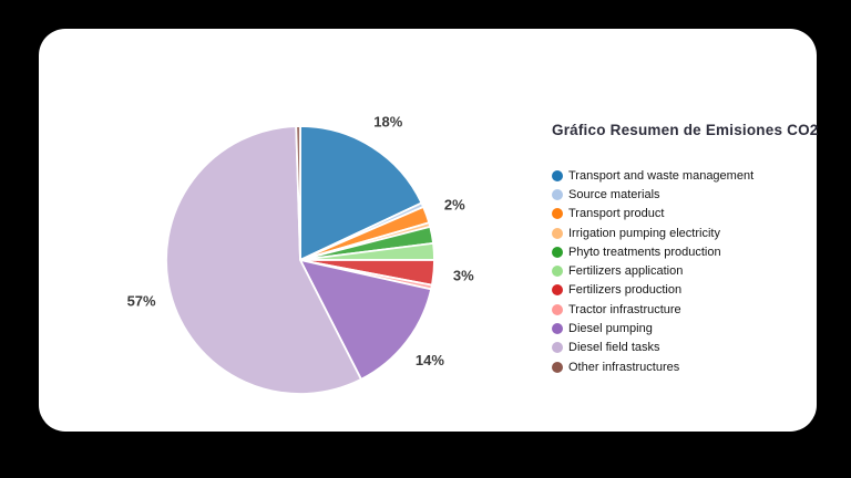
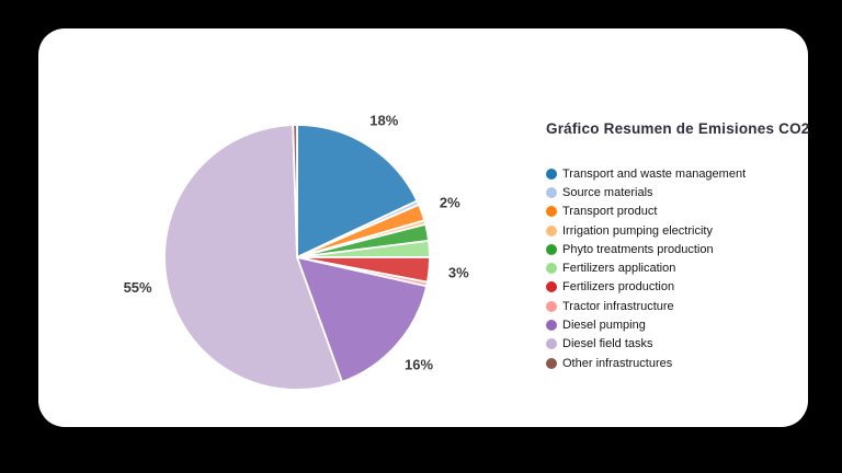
Diesel pumping: 14% -> 16%
Diesel field tasks: 57% -> 55%
